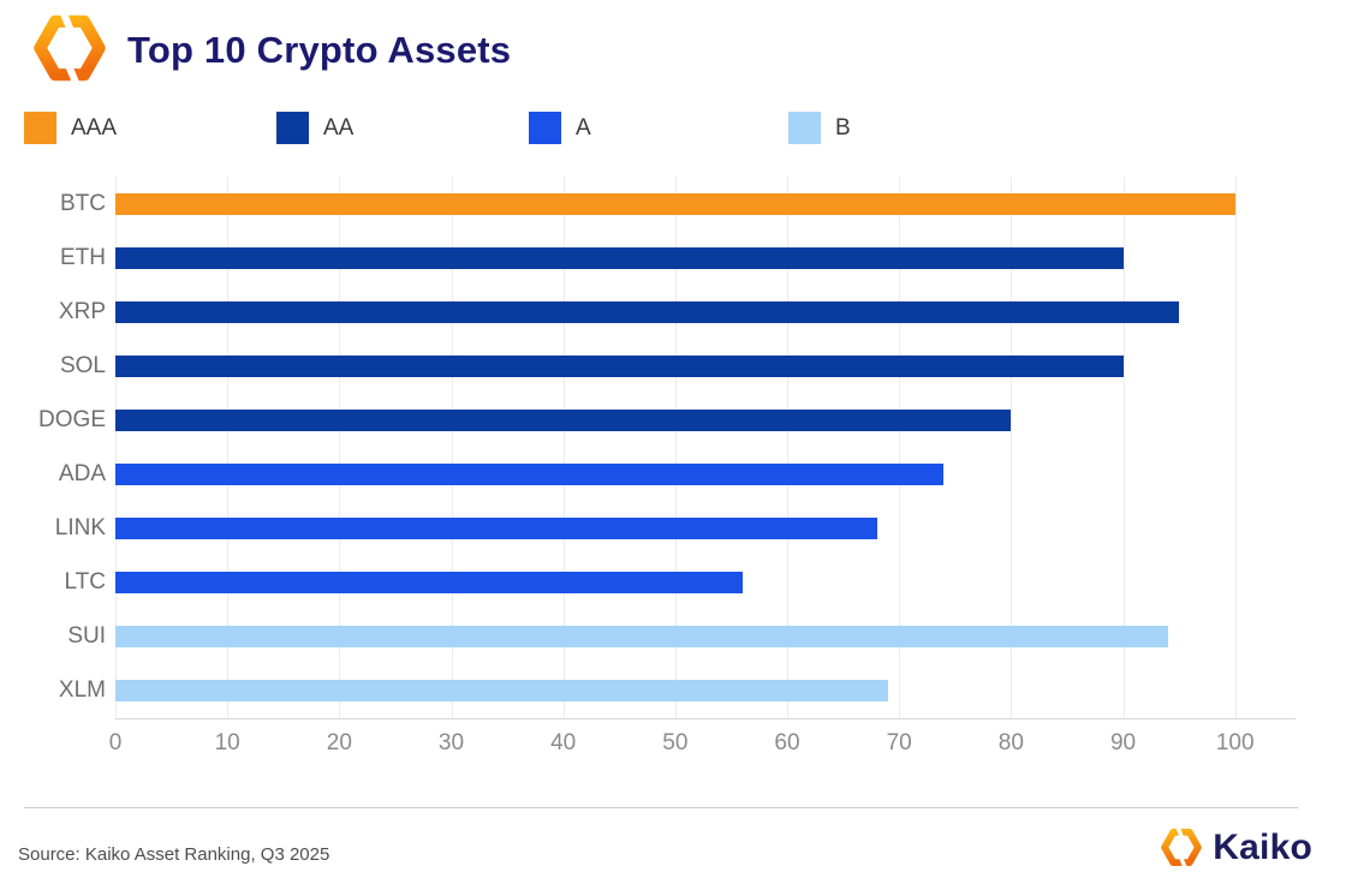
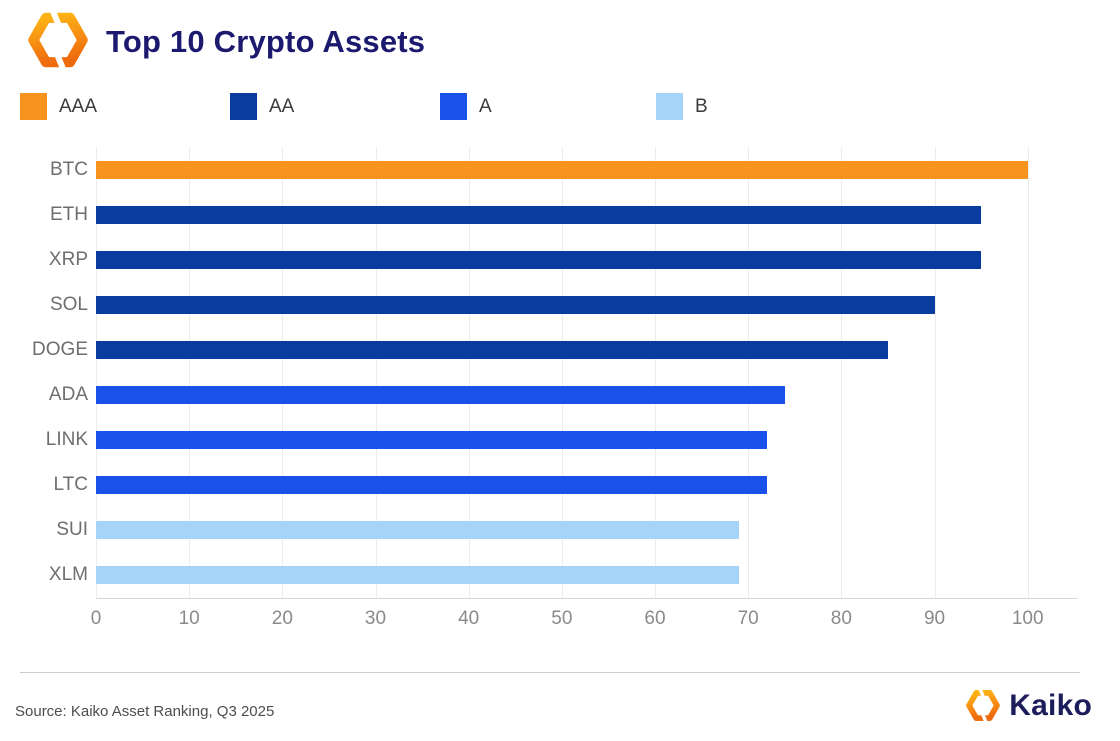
ETH: 90 -> 95
DOGE: 80 -> 85
LINK: 68 -> 72
LTC: 56 -> 72
SUI: 94 -> 69
